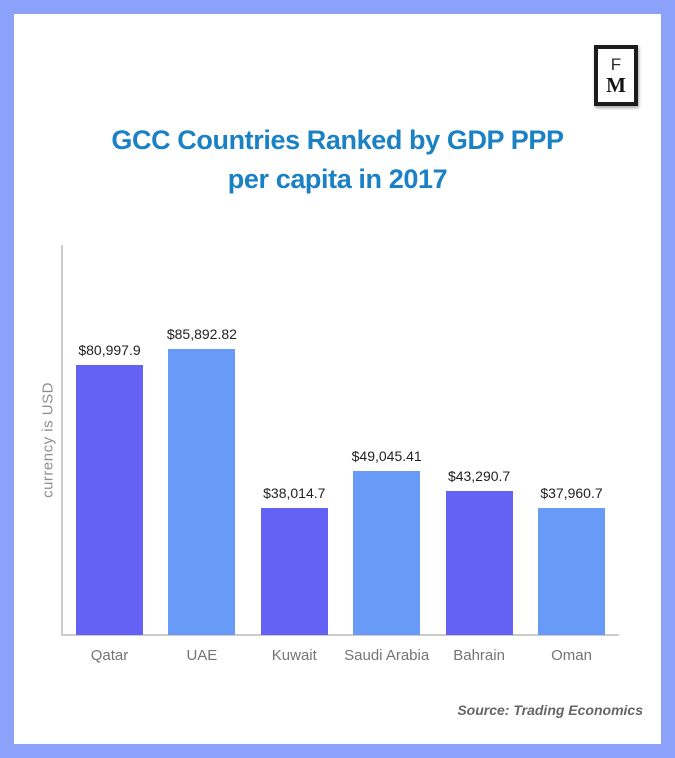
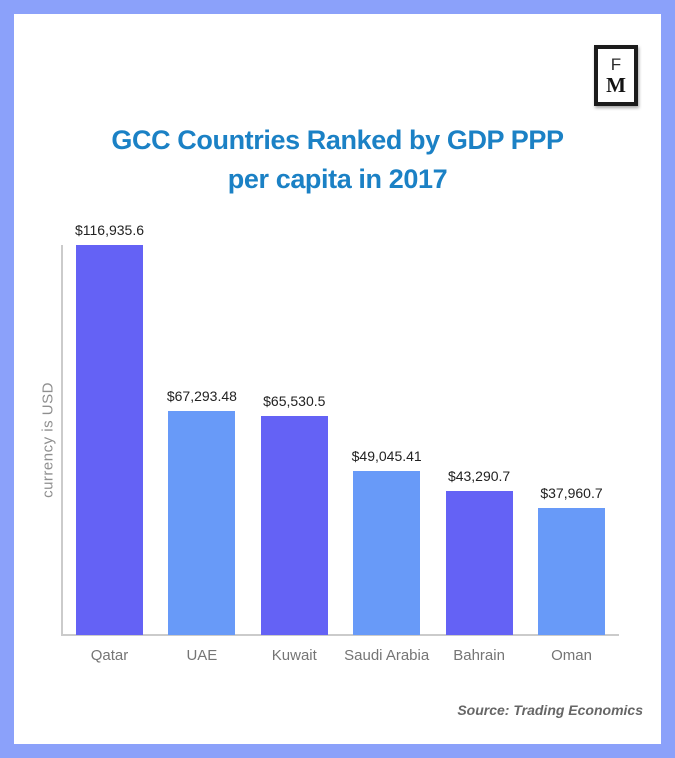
Qatar: $80,997.9 -> $116,935.6
UAE: $85,892.82 -> $67,293.48
Kuwait: $38,014.7 -> $65,530.5
